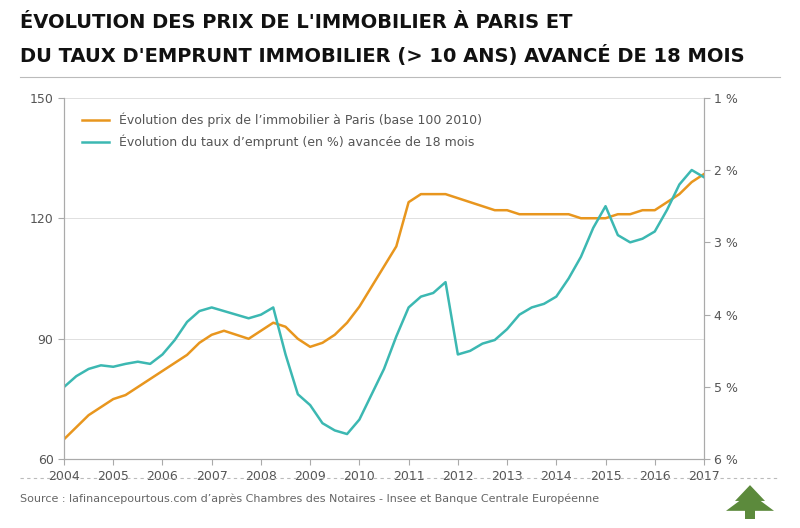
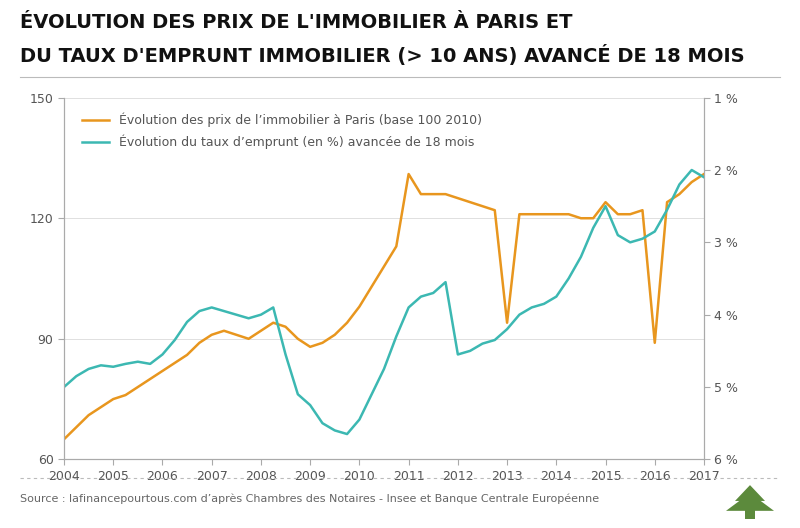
Évolution des prix de l’immobilier à Paris (base 100 2010)/2011: 124 -> 131
Évolution des prix de l’immobilier à Paris (base 100 2010)/2013: 122 -> 94
Évolution des prix de l’immobilier à Paris (base 100 2010)/2015: 120 -> 124
Évolution des prix de l’immobilier à Paris (base 100 2010)/2016: 122 -> 89
